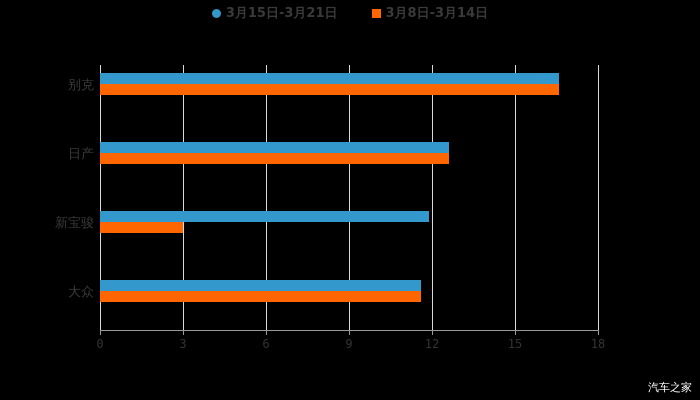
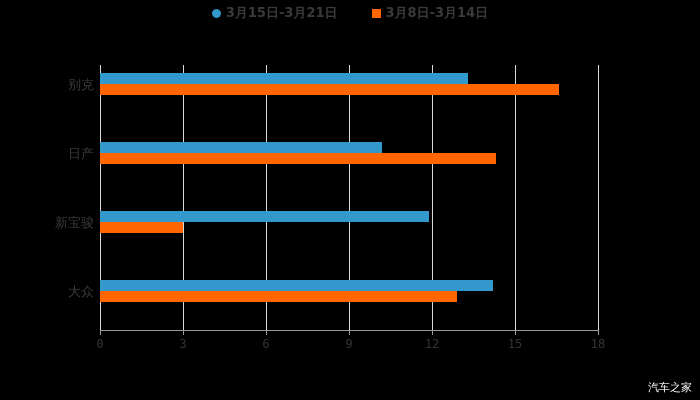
3月15日-3月21日/别克: 16.6 -> 13.3
3月15日-3月21日/日产: 12.6 -> 10.2
3月8日-3月14日/日产: 12.6 -> 14.3
3月15日-3月21日/大众: 11.6 -> 14.2
3月8日-3月14日/大众: 11.6 -> 12.9
